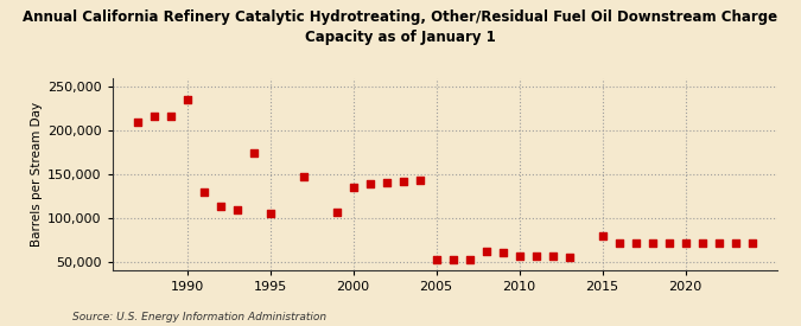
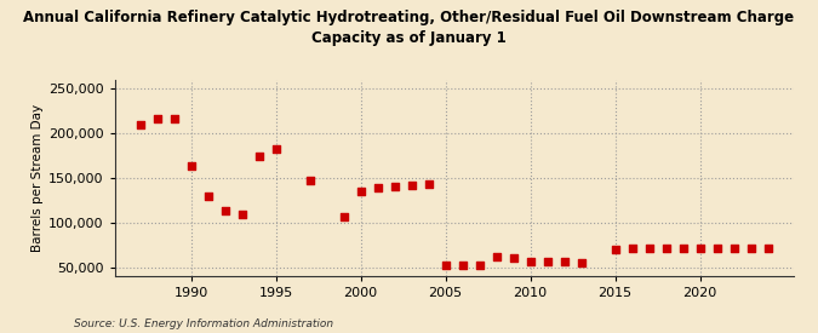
1990: 236,000 -> 164,000
1995: 106,000 -> 183,000
2015: 80,000 -> 70,000
